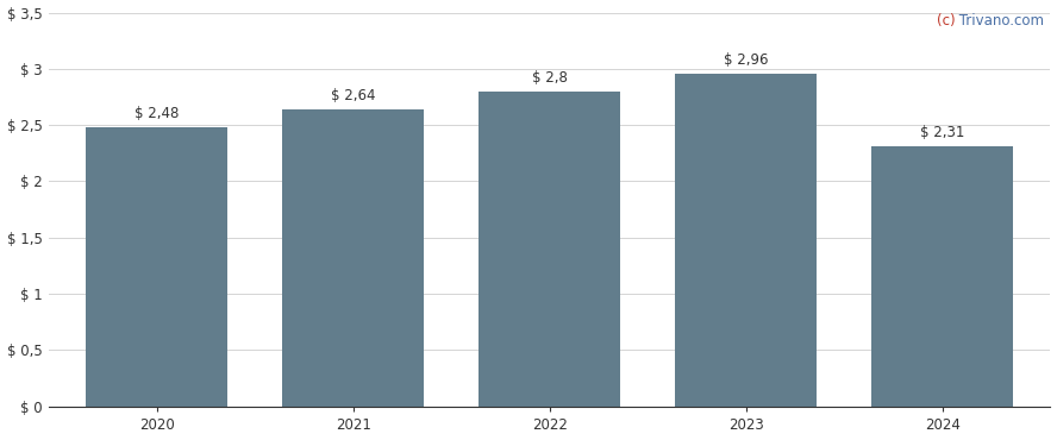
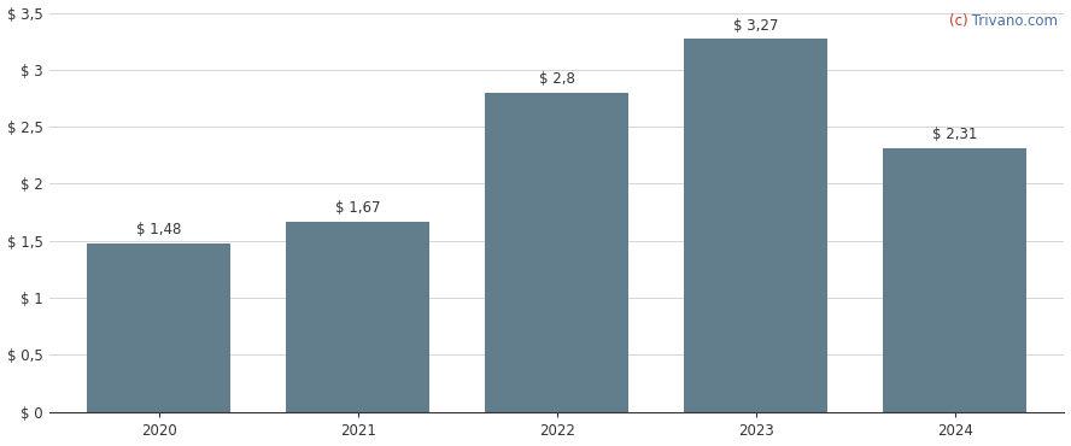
2020: 2,48 -> 1,48
2021: 2,64 -> 1,67
2023: 2,96 -> 3,27
